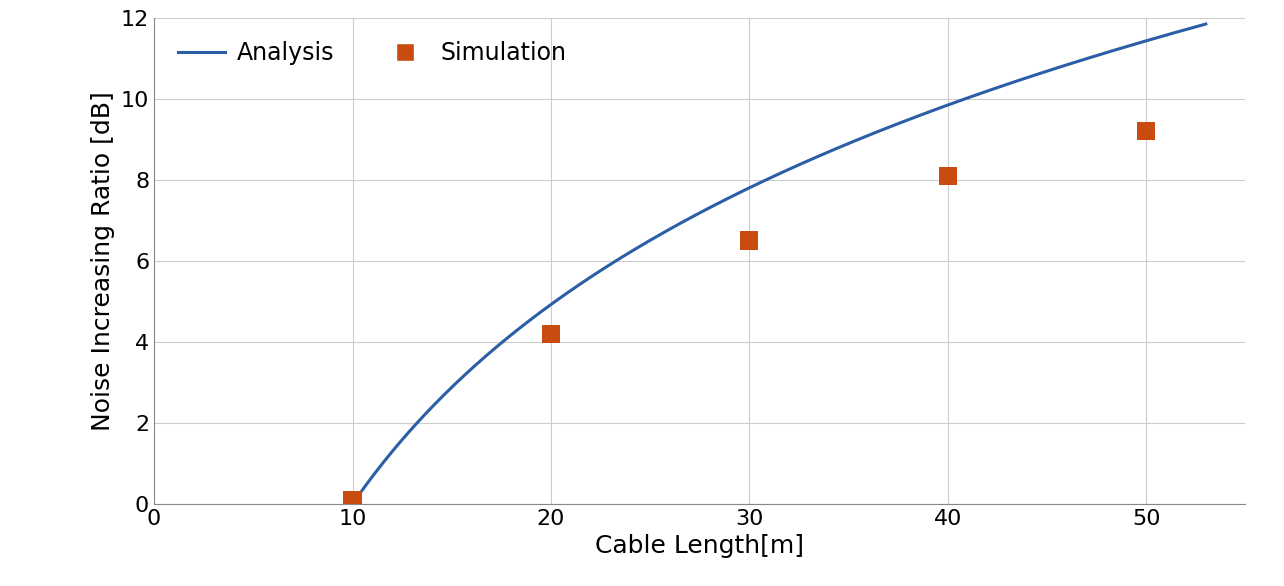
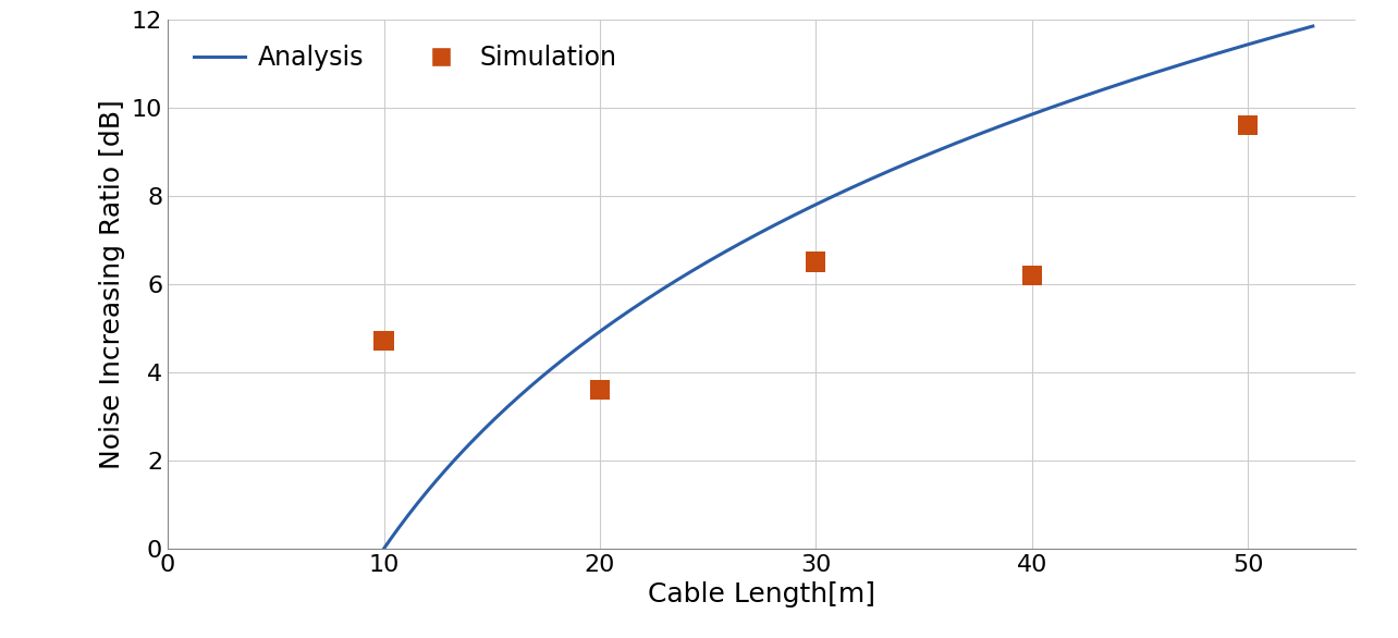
Simulation/10: 0.1 -> 4.7
Simulation/20: 4.2 -> 3.6
Simulation/40: 8.1 -> 6.2
Simulation/50: 9.2 -> 9.6
